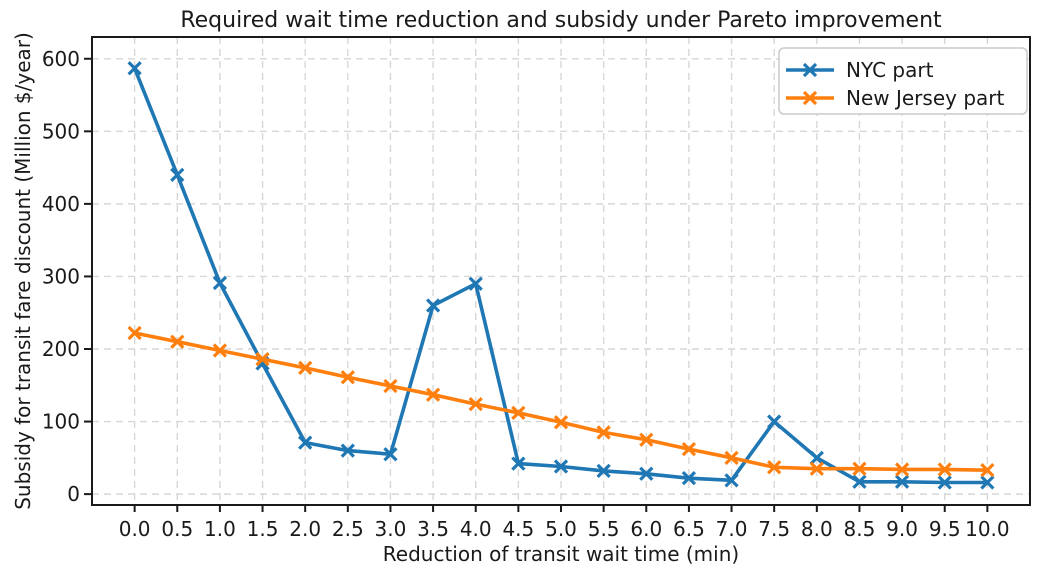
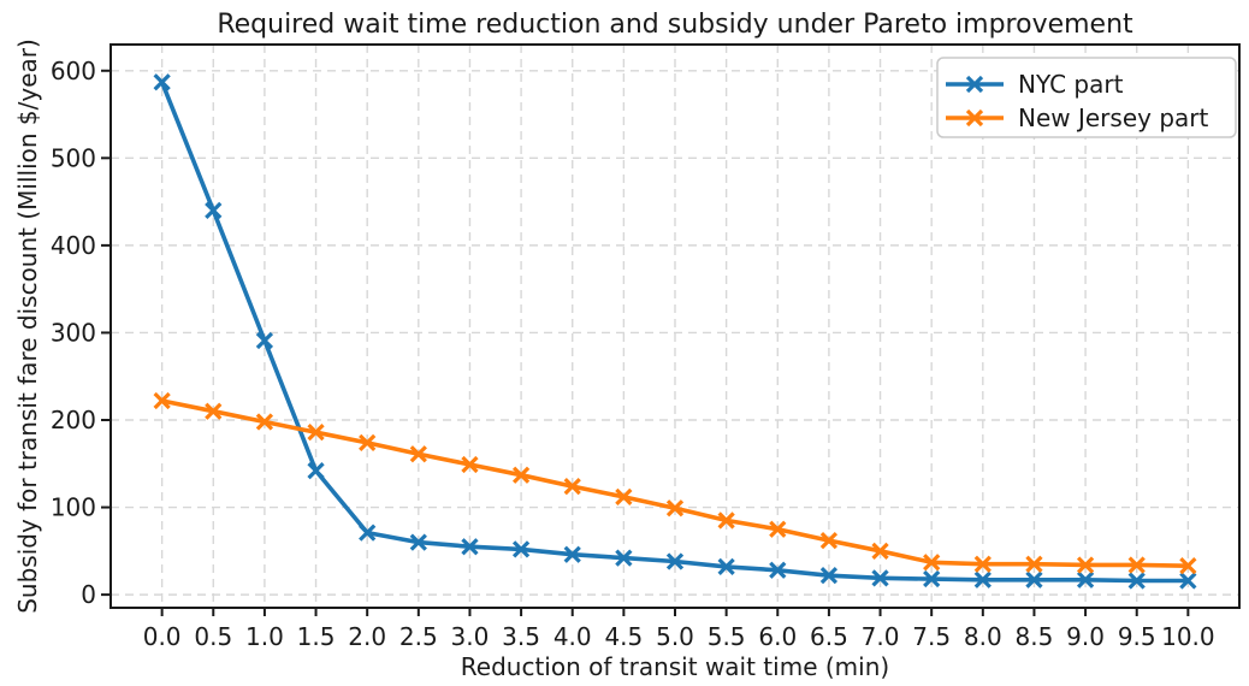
NYC part/1.5: 180 -> 140
NYC part/3.5: 260 -> 50
NYC part/4.0: 290 -> 50
NYC part/7.5: 100 -> 20
NYC part/8.0: 50 -> 20
